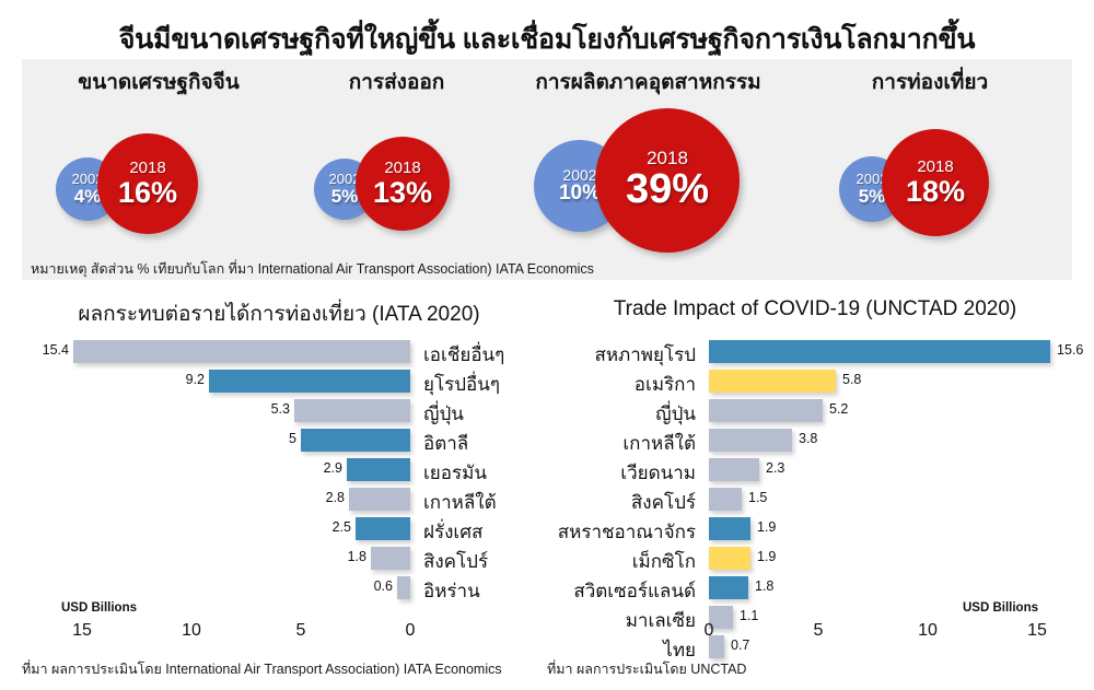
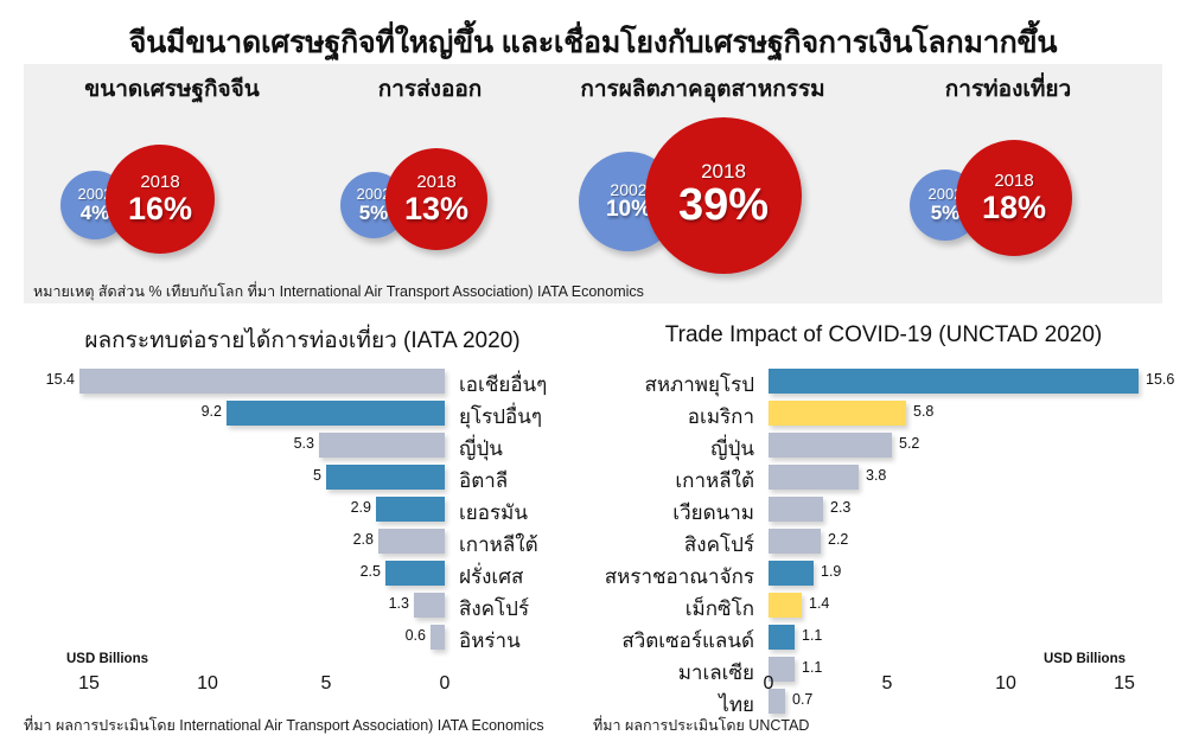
ผลกระทบต่อรายได้การท่องเที่ยว (IATA 2020)/สิงคโปร์: 1.8 -> 1.3
Trade Impact of COVID-19 (UNCTAD 2020)/สิงคโปร์: 1.5 -> 2.2
Trade Impact of COVID-19 (UNCTAD 2020)/เม็กซิโก: 1.9 -> 1.4
Trade Impact of COVID-19 (UNCTAD 2020)/สวิตเซอร์แลนด์: 1.8 -> 1.1
